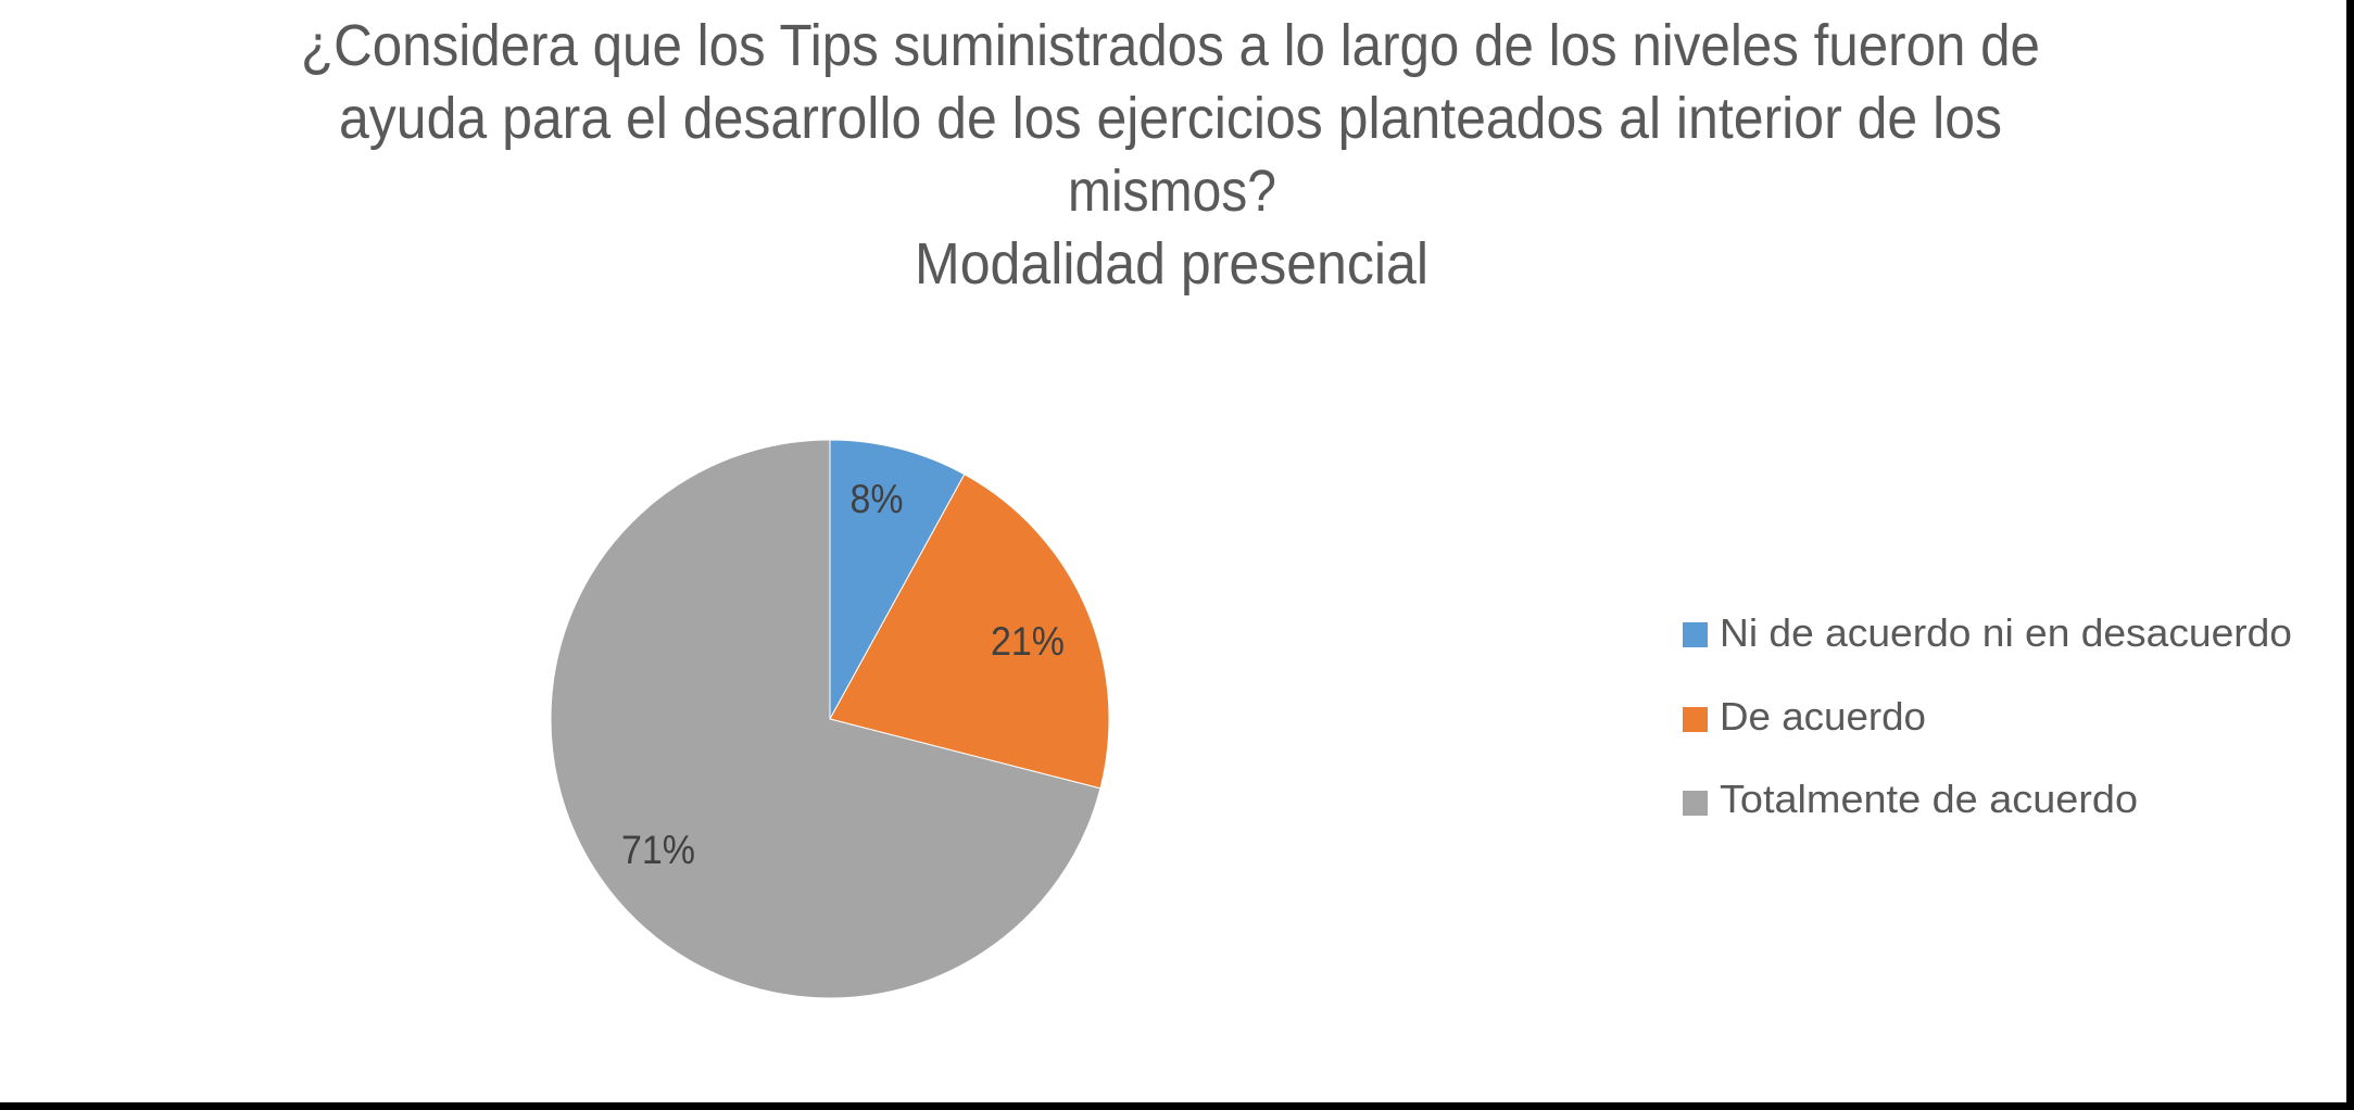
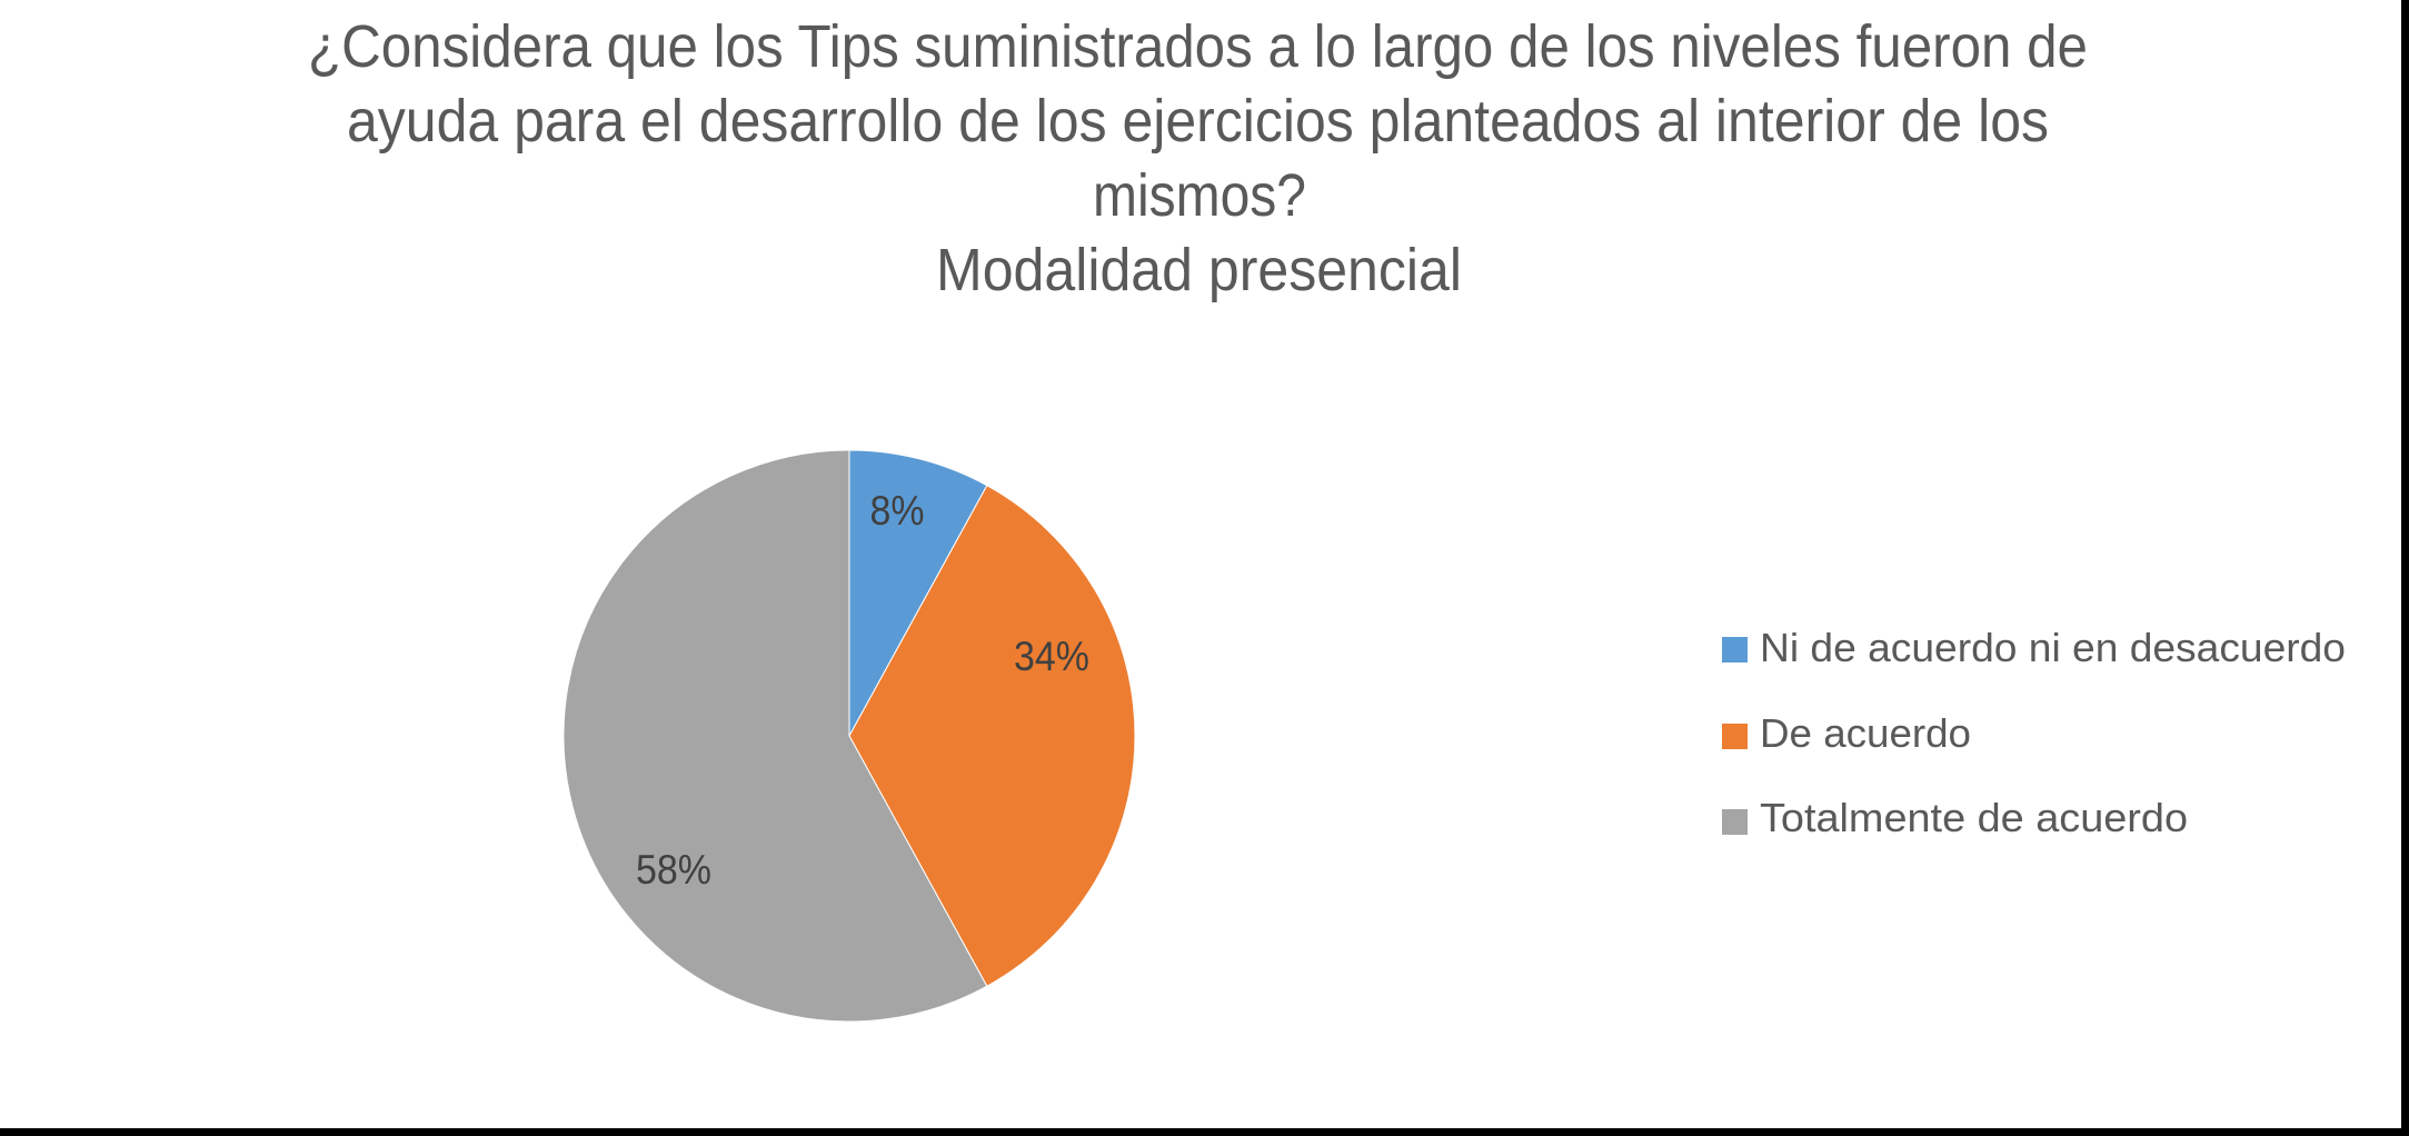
De acuerdo: 21% -> 34%
Totalmente de acuerdo: 71% -> 58%
